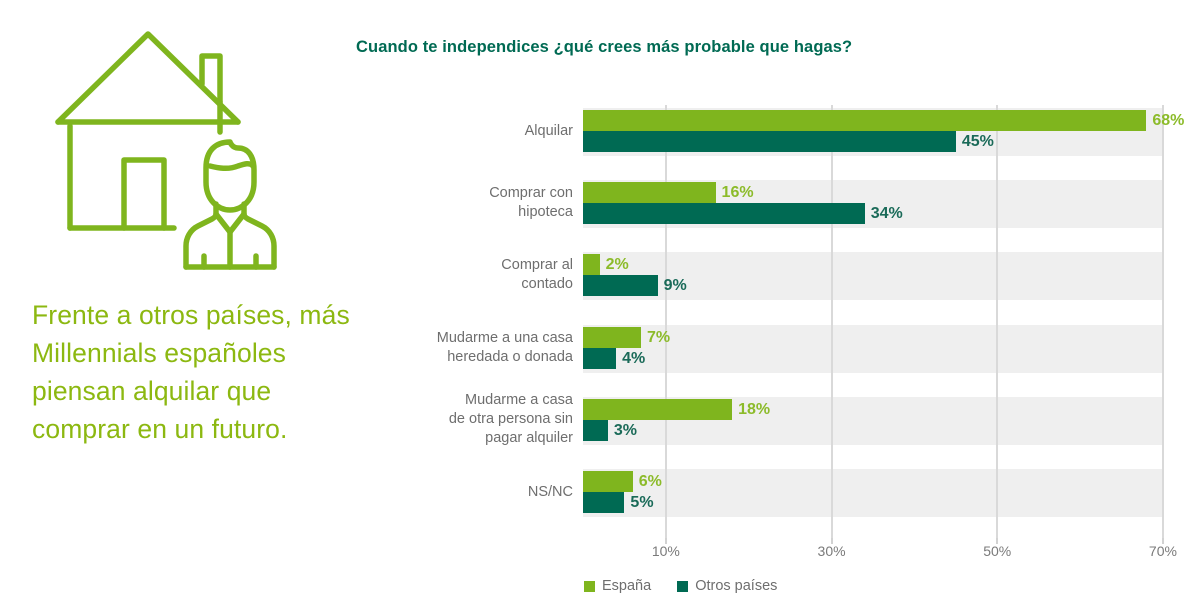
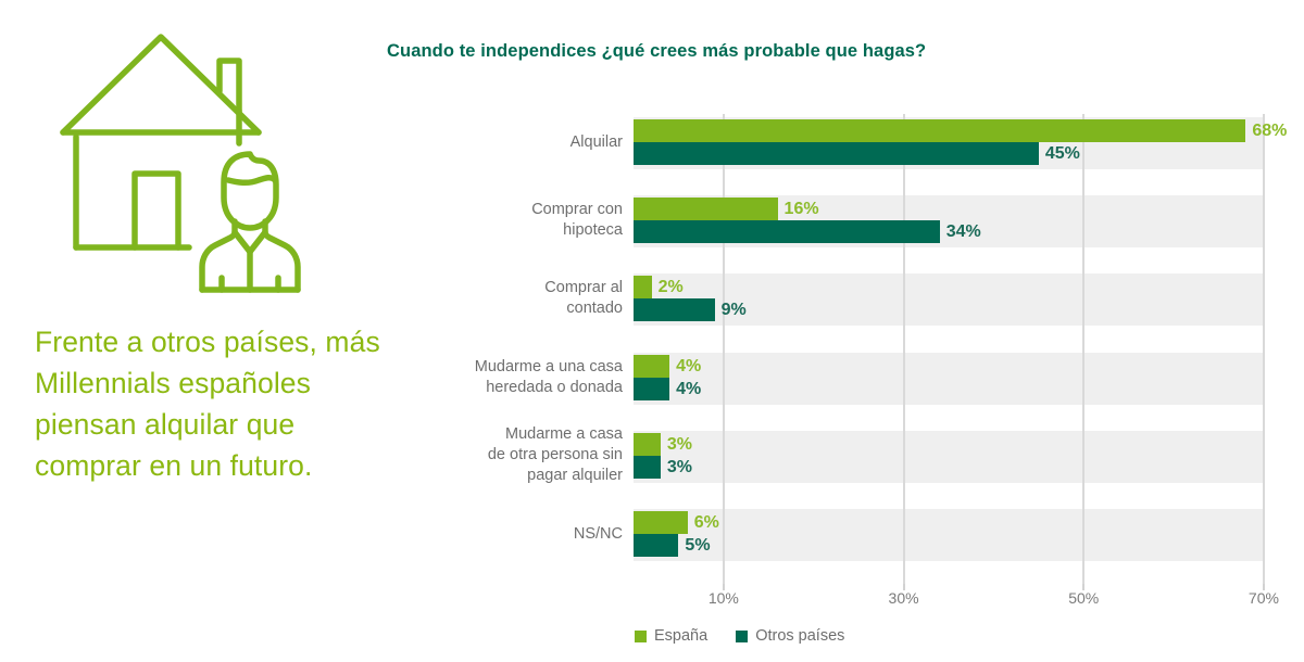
España/Mudarme a una casa heredada o donada: 7% -> 4%
España/Mudarme a casa de otra persona sin pagar alquiler: 18% -> 3%
